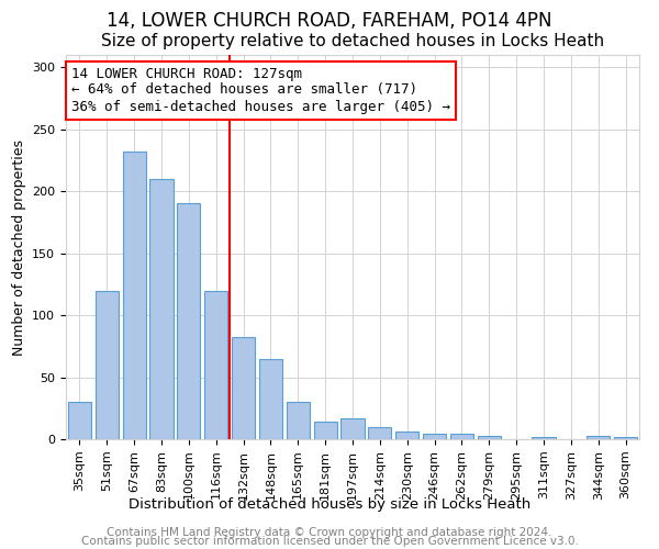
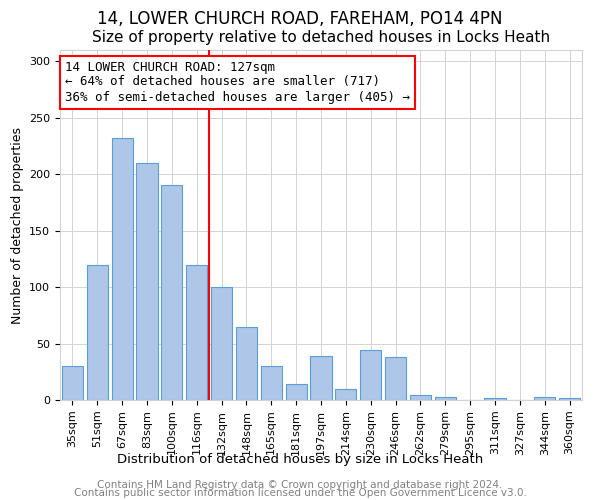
132sqm: 82 -> 100
197sqm: 17 -> 39
230sqm: 6 -> 44
246sqm: 4 -> 38
